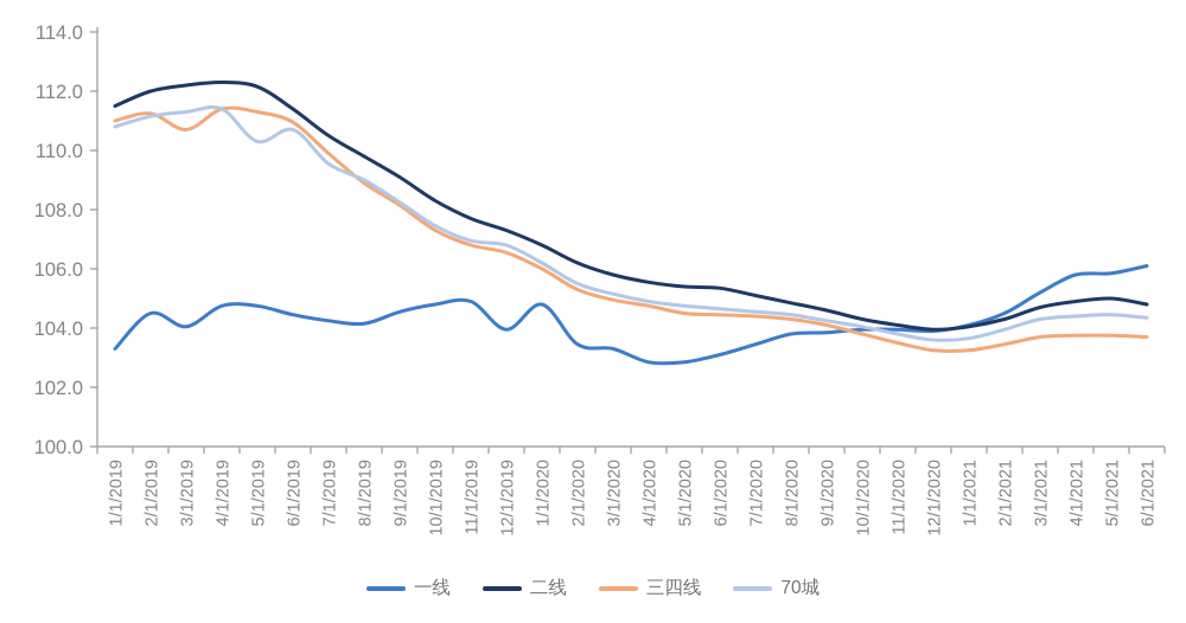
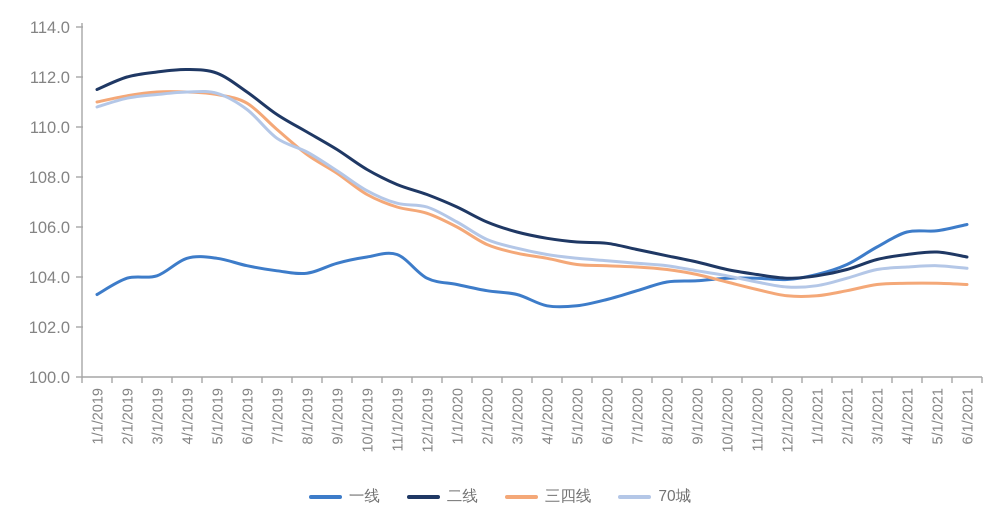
一线/2/1/2019: 104.5 -> 104.0
三四线/3/1/2019: 110.7 -> 111.4
70城/5/1/2019: 110.3 -> 111.3
一线/1/1/2020: 104.8 -> 103.7
